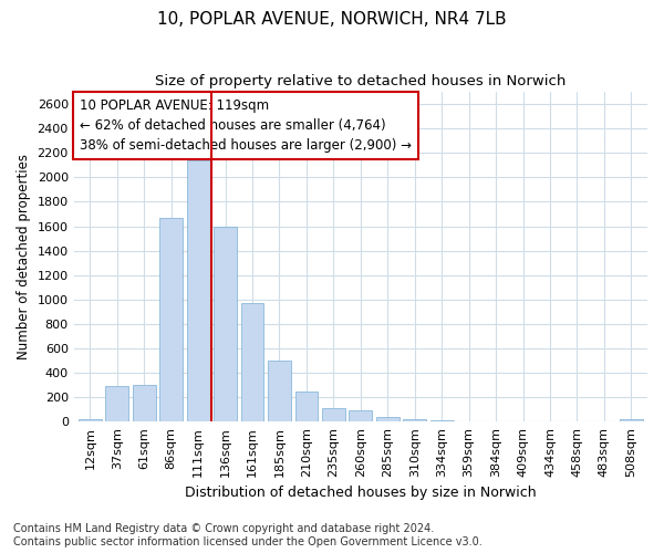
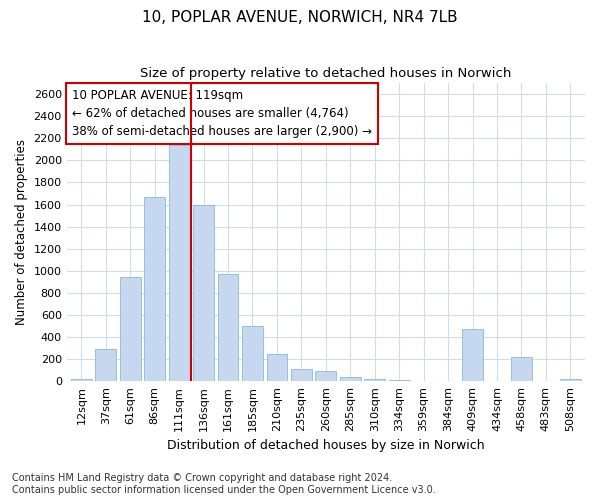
61sqm: 300 -> 940
409sqm: 0 -> 470
458sqm: 0 -> 220
